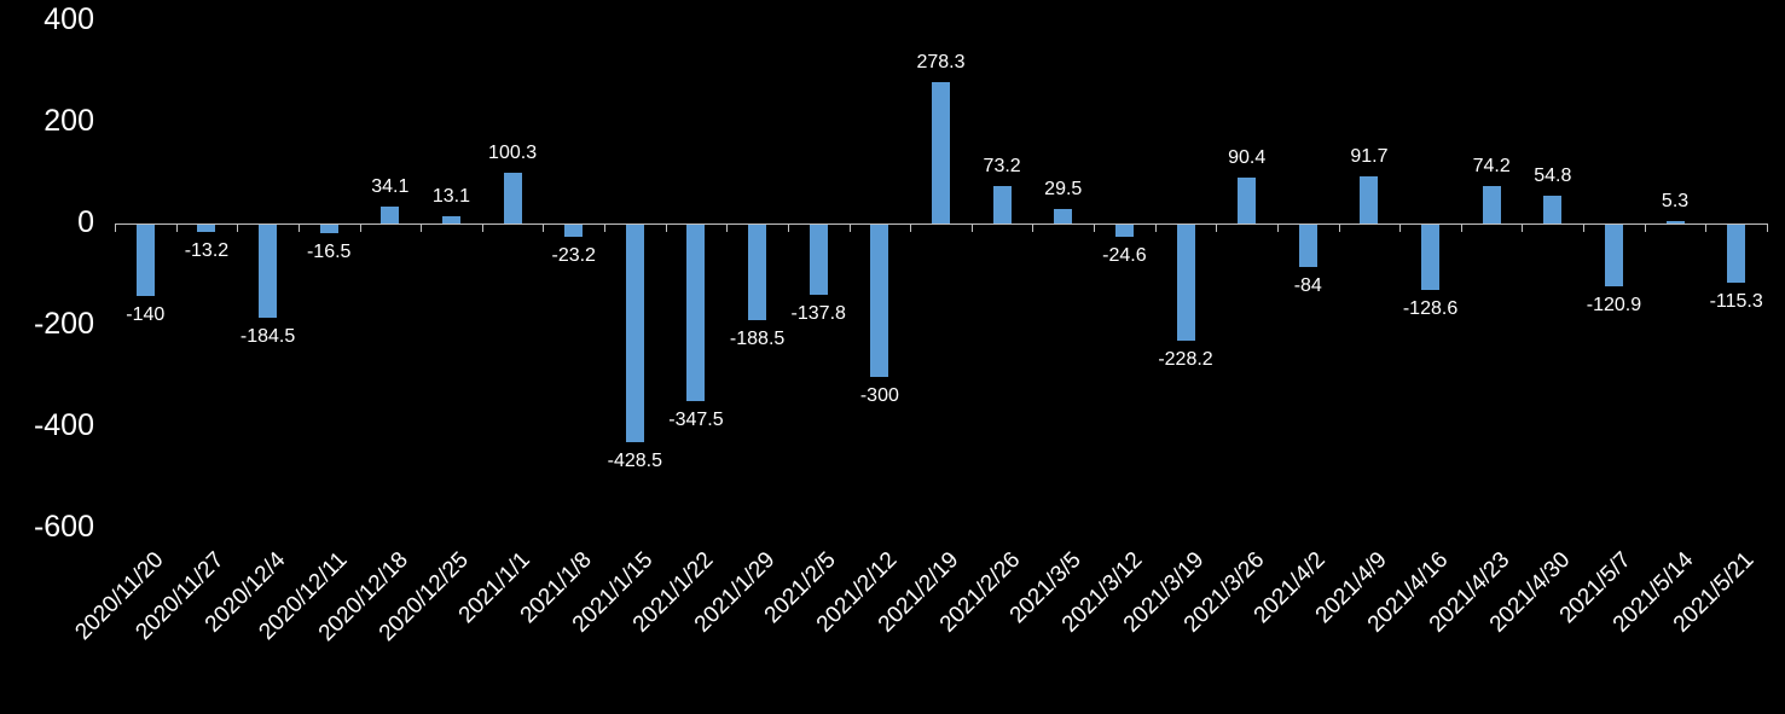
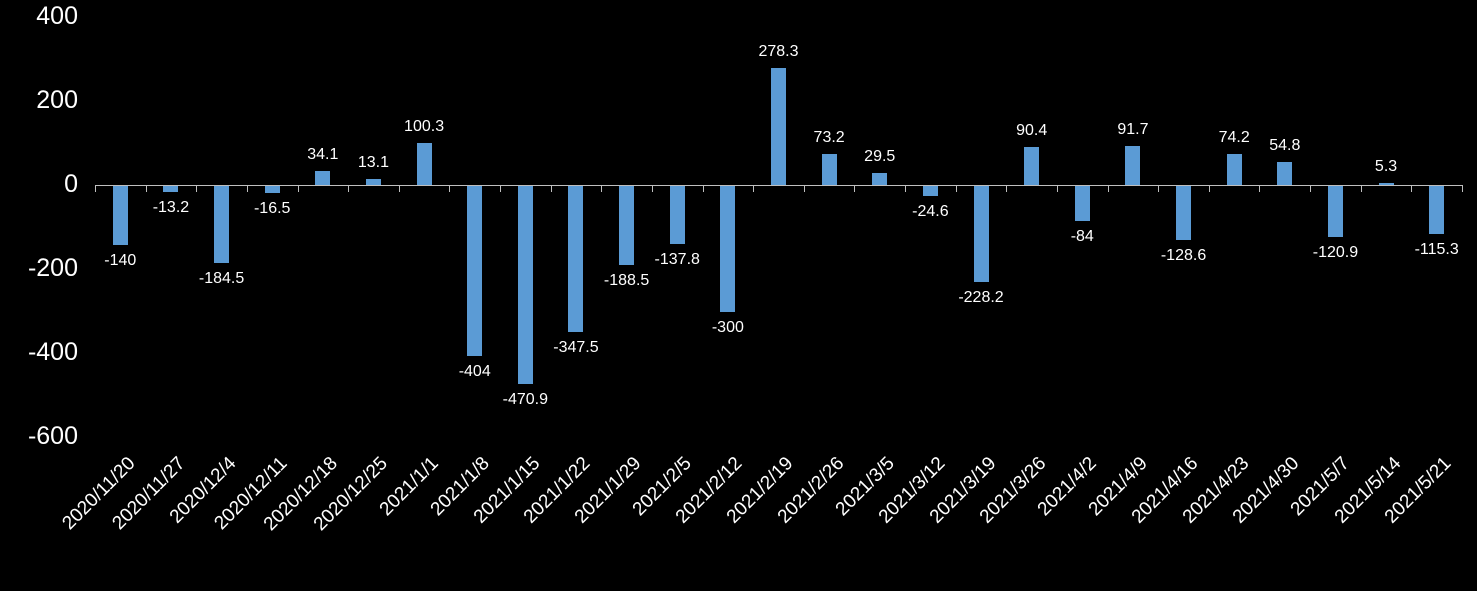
2021/1/8: -23.2 -> -404
2021/1/15: -428.5 -> -470.9
